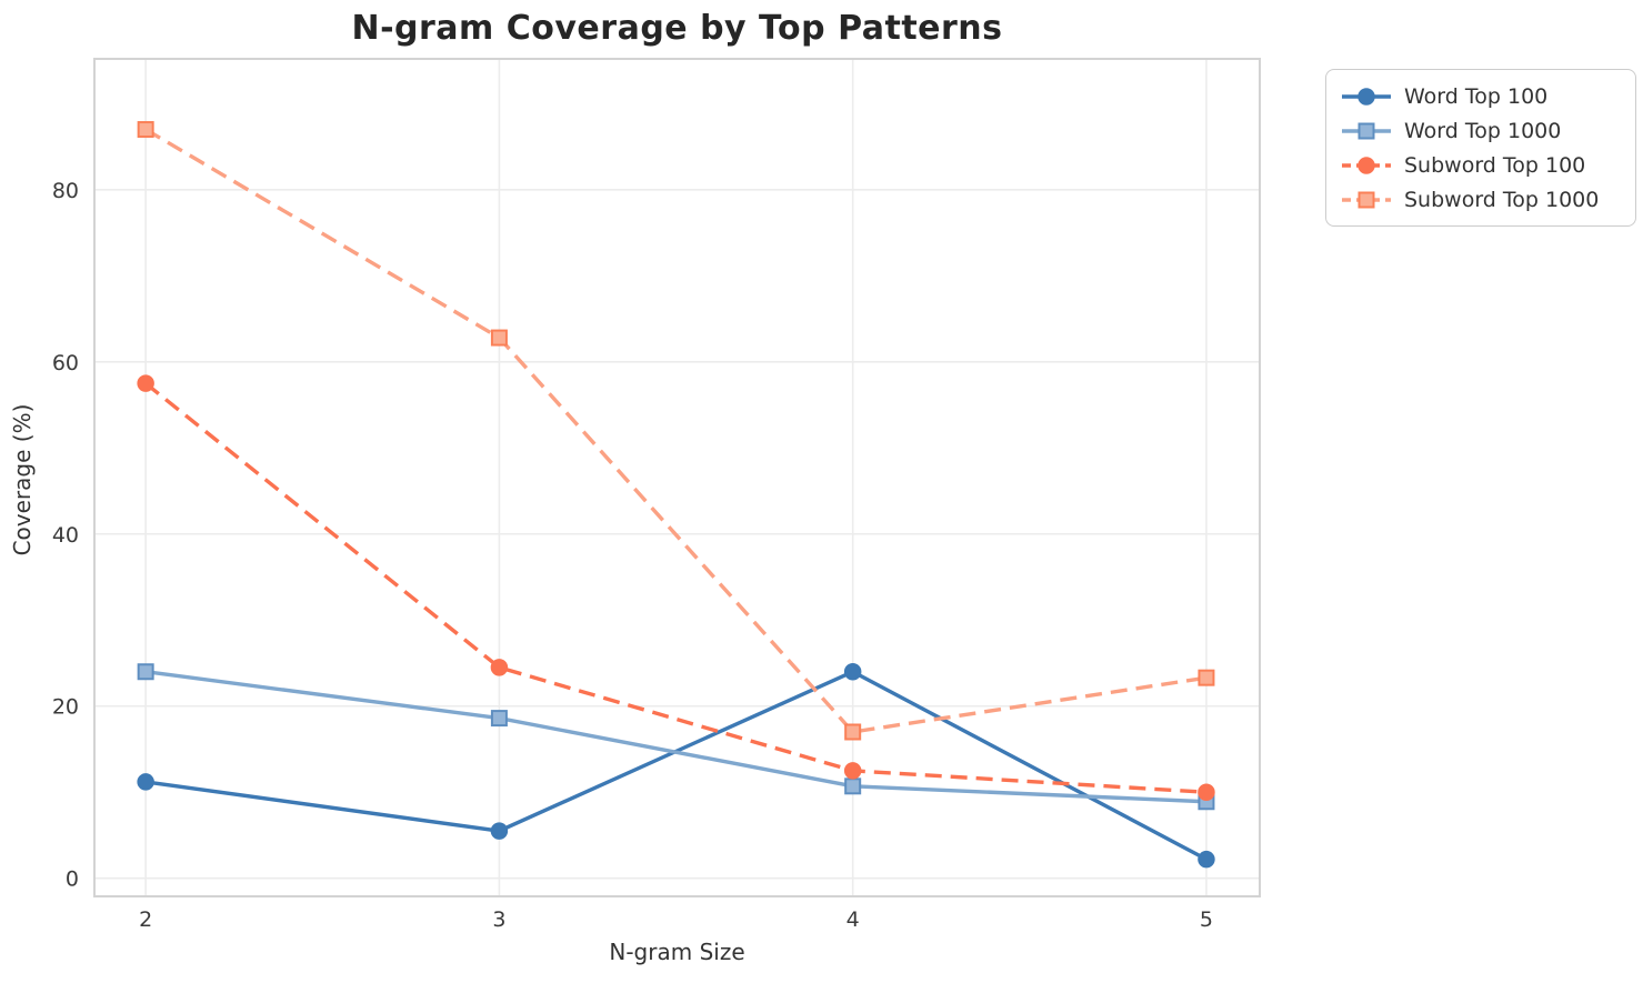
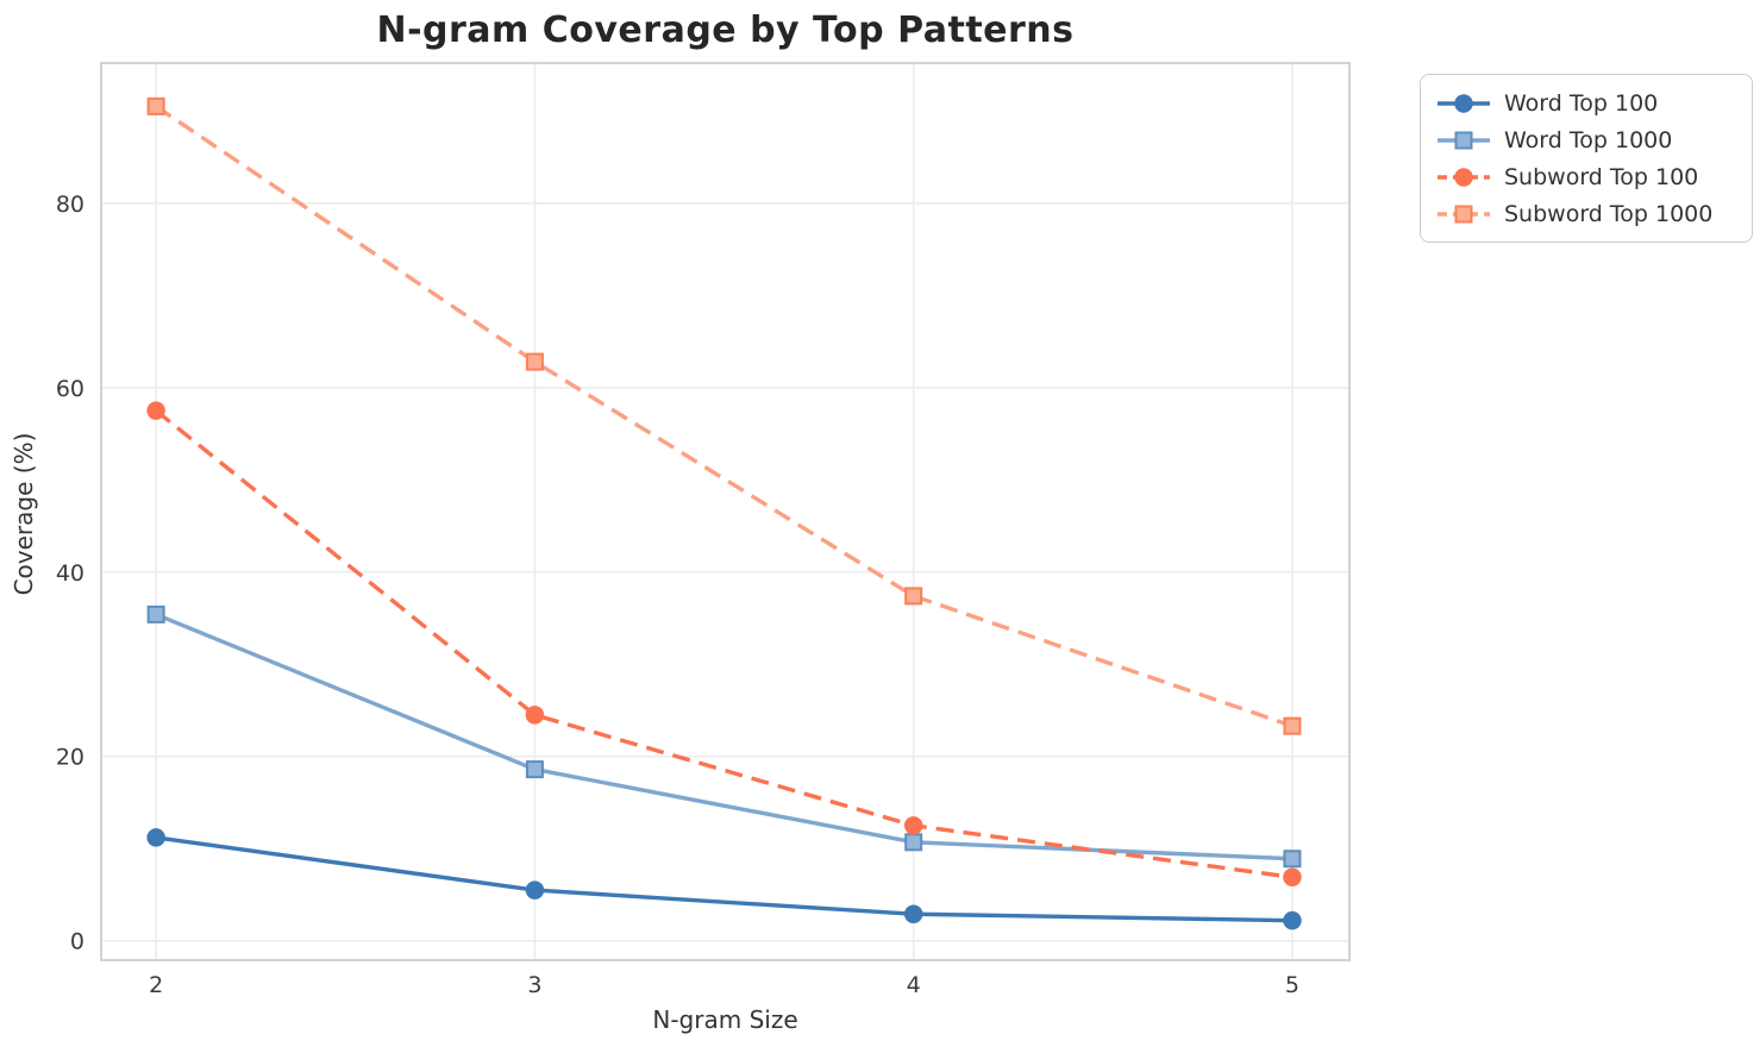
Word Top 1000/2: 24 -> 35
Subword Top 1000/2: 87 -> 90
Word Top 100/4: 24 -> 3
Subword Top 1000/4: 17 -> 37
Subword Top 100/5: 10 -> 7
